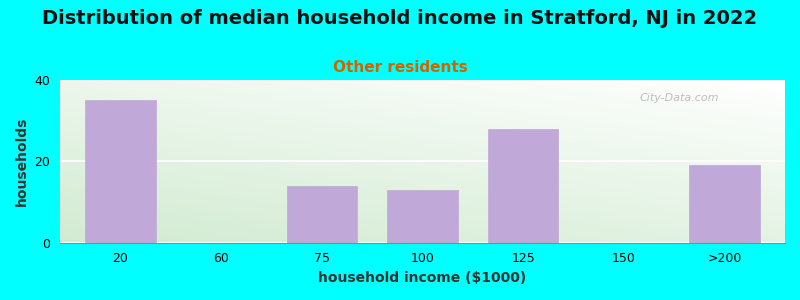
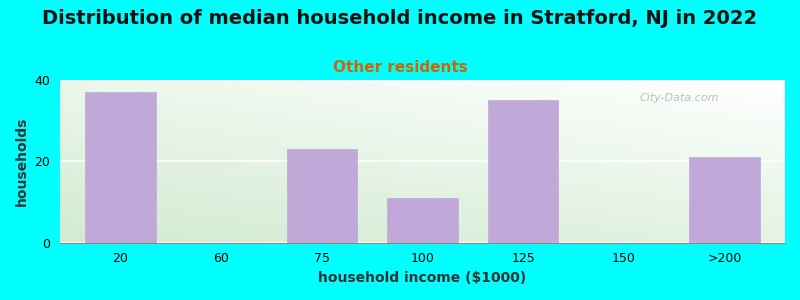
20: 35 -> 37
75: 14 -> 23
100: 13 -> 11
125: 28 -> 35
>200: 19 -> 21
